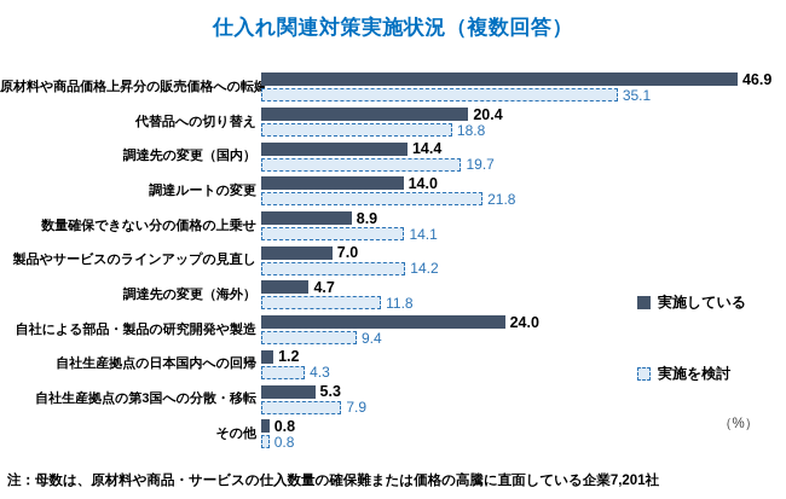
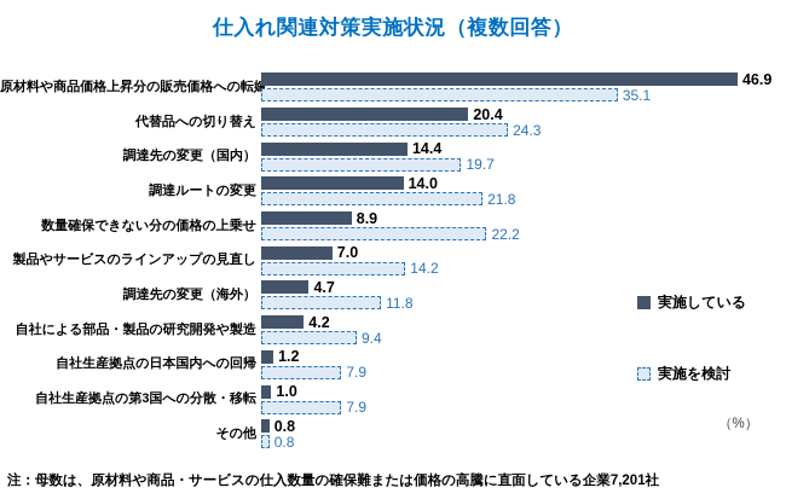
実施を検討/代替品への切り替え: 18.8 -> 24.3
実施を検討/数量確保できない分の価格の上乗せ: 14.1 -> 22.2
実施している/自社による部品・製品の研究開発や製造: 24.0 -> 4.2
実施を検討/自社生産拠点の日本国内への回帰: 4.3 -> 7.9
実施している/自社生産拠点の第3国への分散・移転: 5.3 -> 1.0
